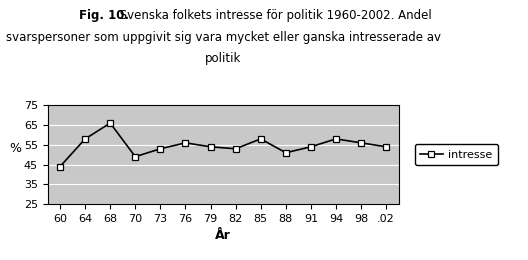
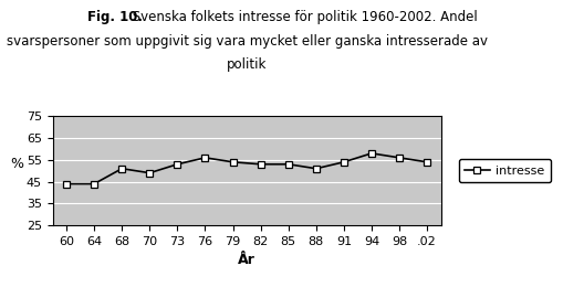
64: 58 -> 44
68: 66 -> 51
85: 58 -> 53
